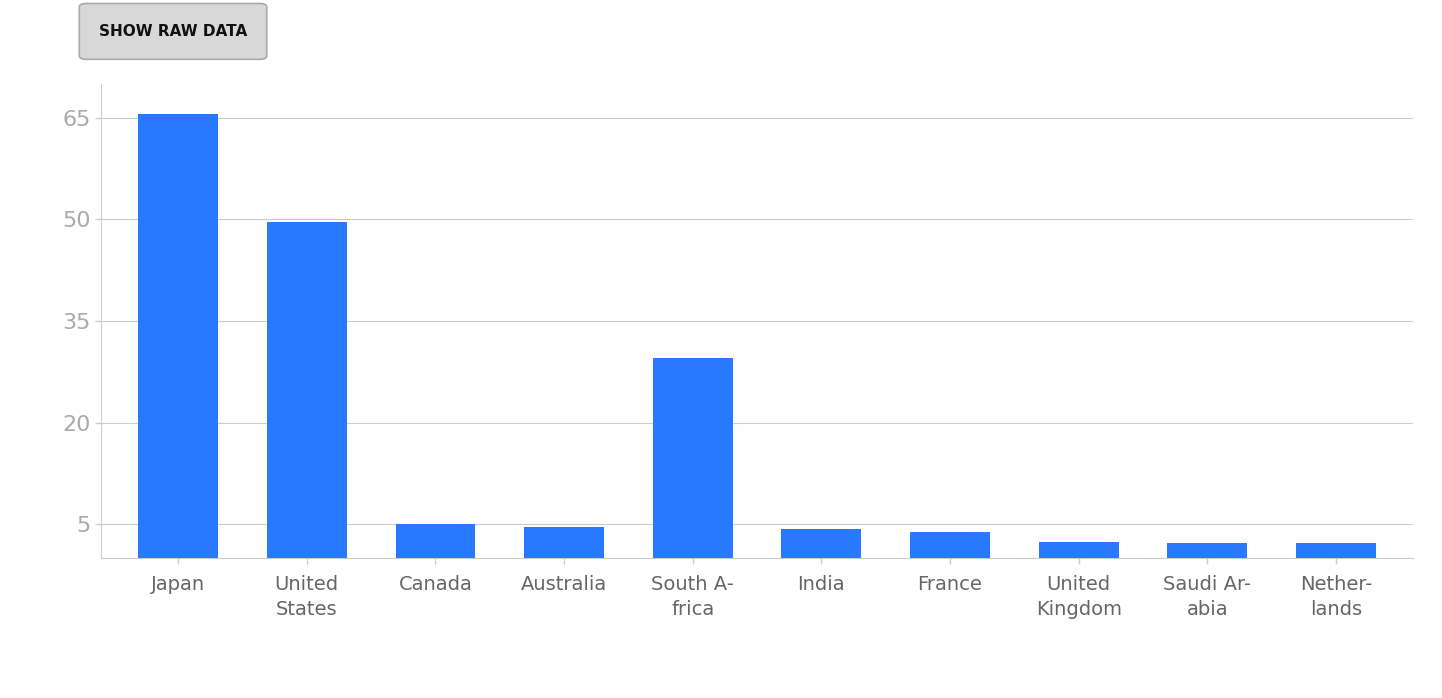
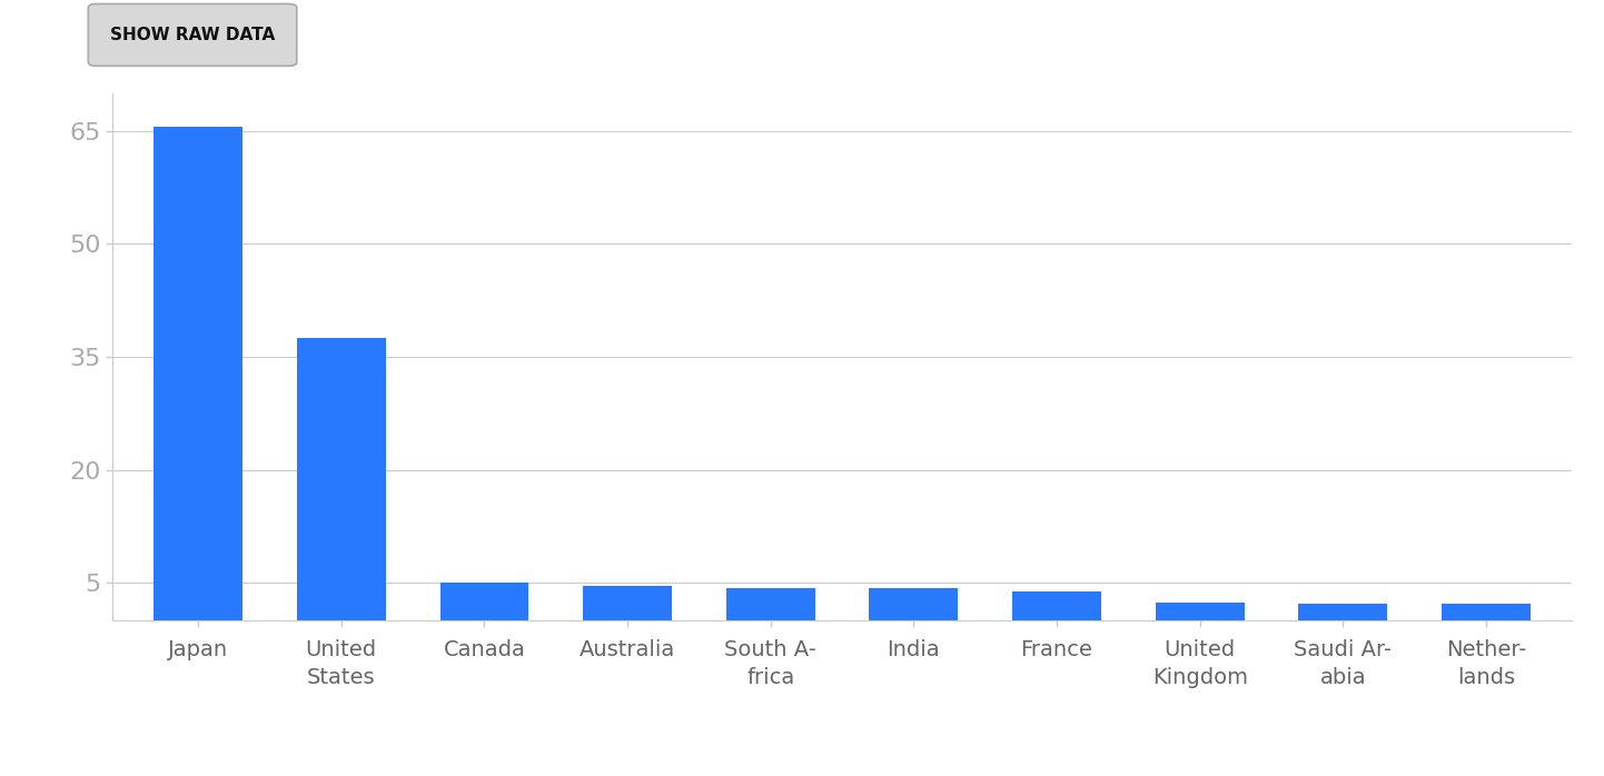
United States: 49.6 -> 37.5
South A- frica: 29.6 -> 4.3
